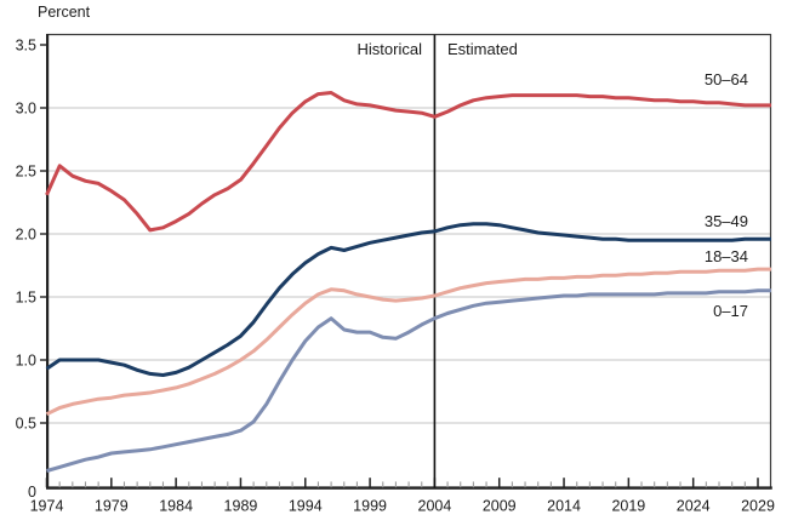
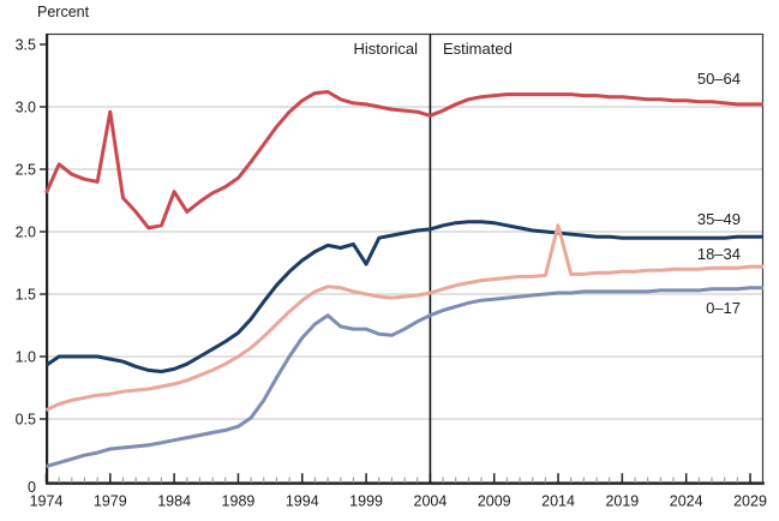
50–64/1979: 2.34 -> 2.96
50–64/1984: 2.10 -> 2.32
35–49/1999: 1.93 -> 1.74
18–34/2014: 1.65 -> 2.05
